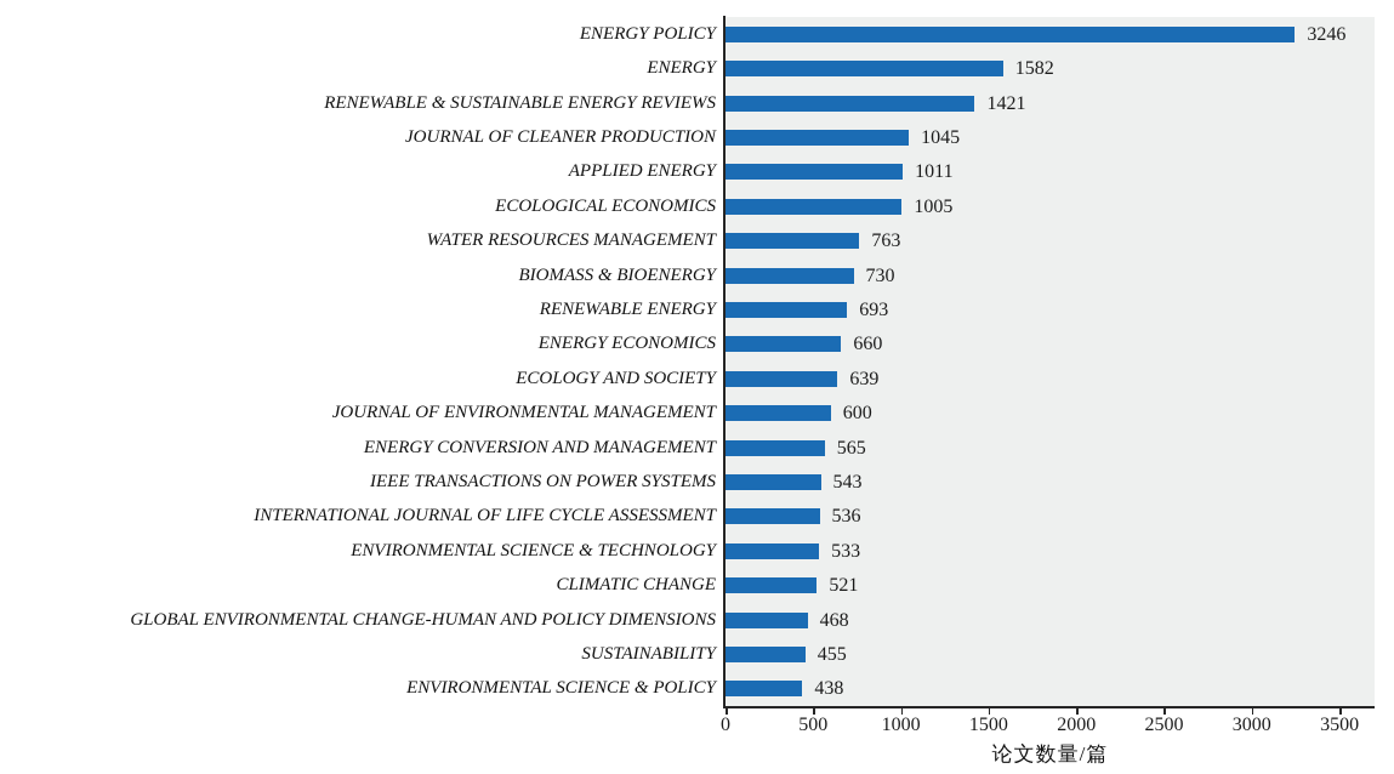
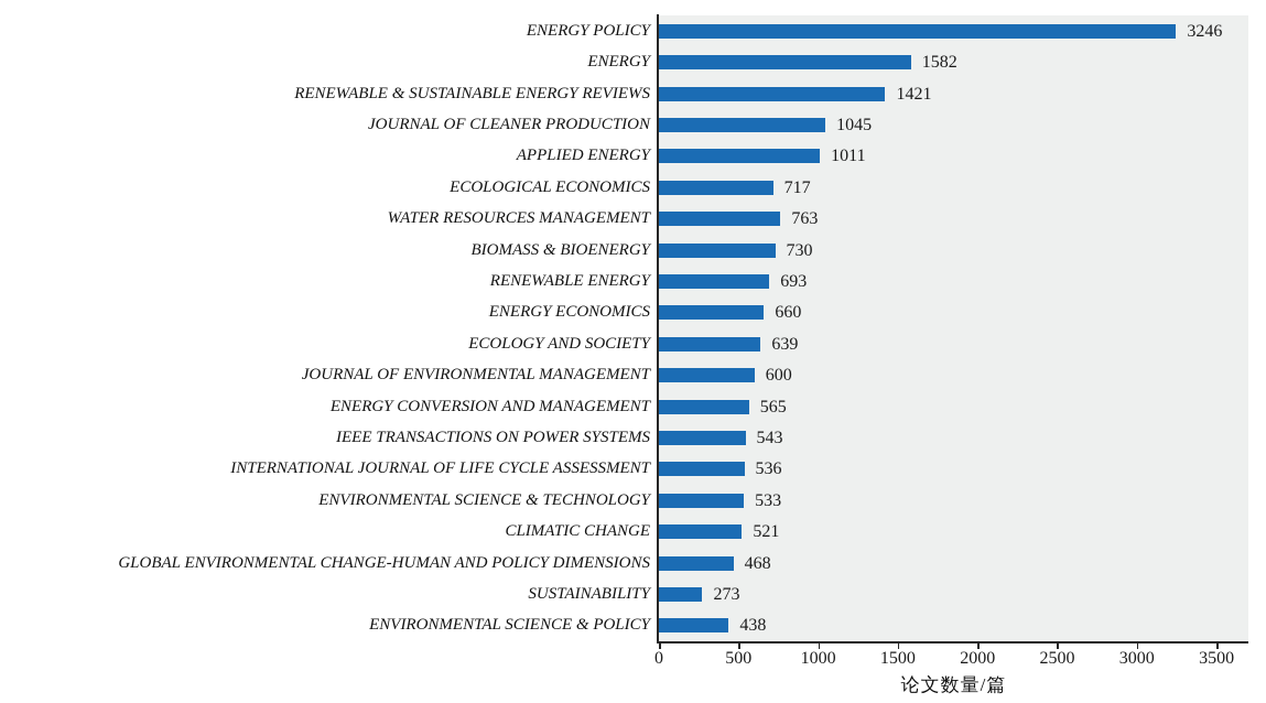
ECOLOGICAL ECONOMICS: 1005 -> 717
SUSTAINABILITY: 455 -> 273
